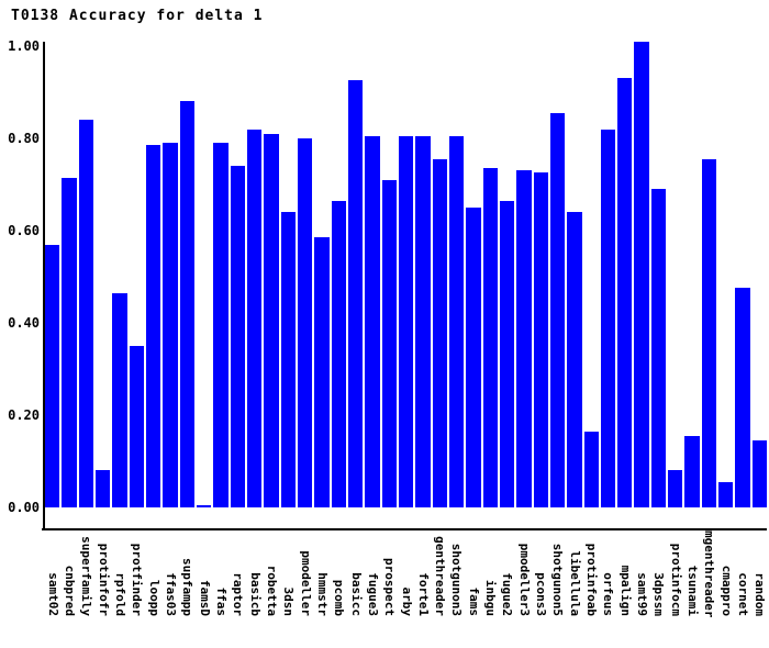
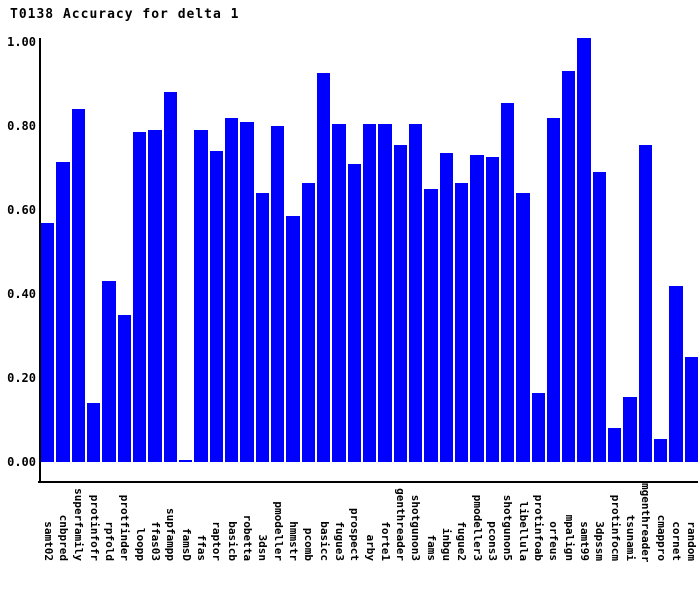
protinfofr: 0.08 -> 0.14
rpfold: 0.47 -> 0.43
cornet: 0.47 -> 0.42
random: 0.14 -> 0.25
